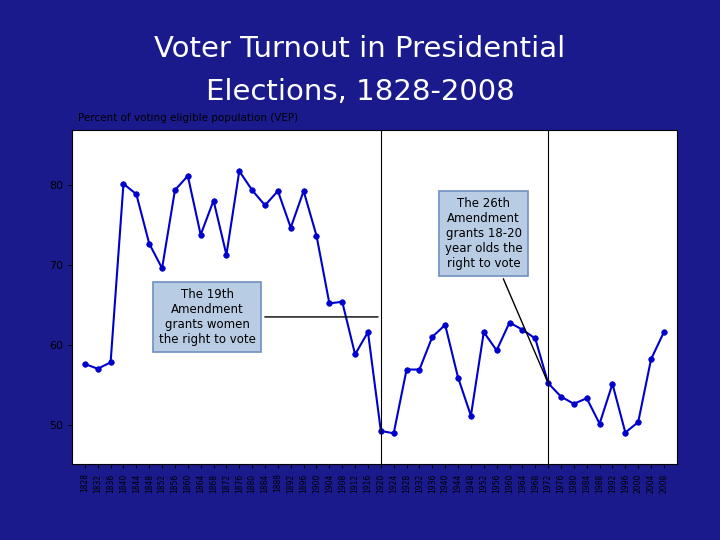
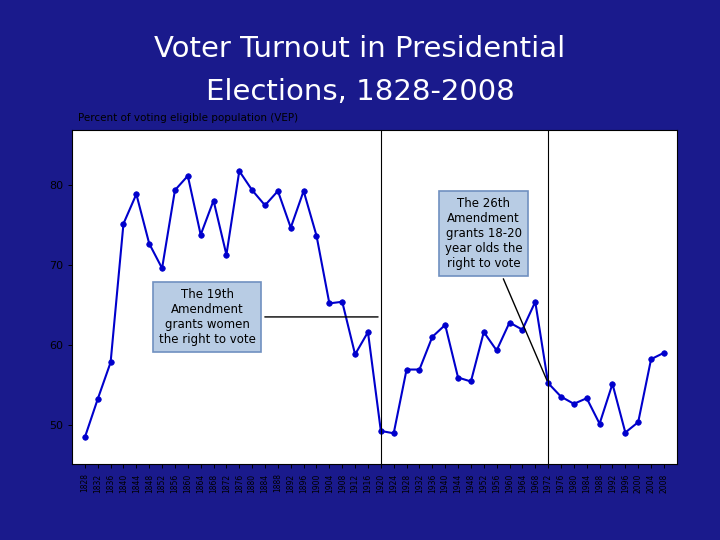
1828: 57.6 -> 48.4
1832: 57.0 -> 53.2
1840: 80.2 -> 75.2
1948: 51.1 -> 55.4
1968: 60.8 -> 65.4
2008: 61.6 -> 59.0
